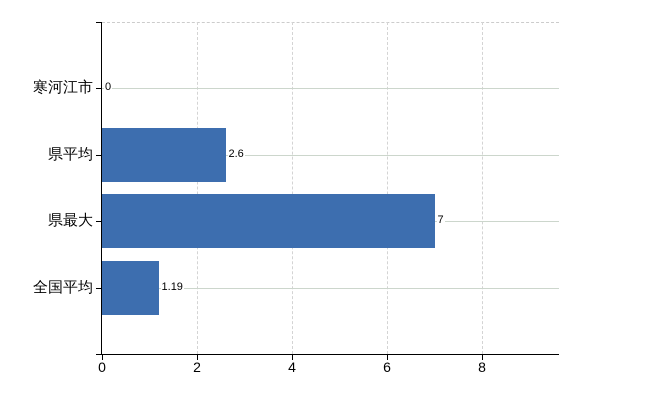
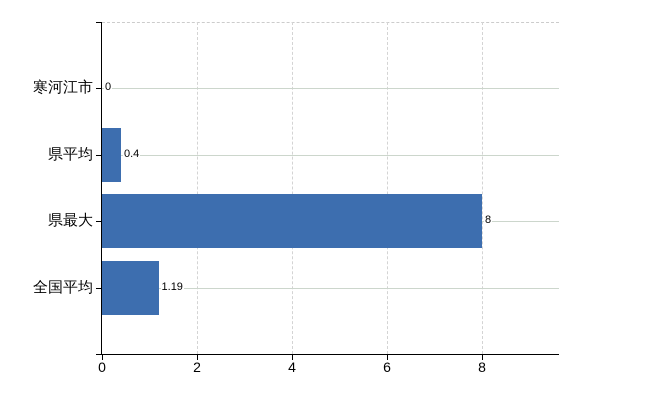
県平均: 2.6 -> 0.4
県最大: 7 -> 8
